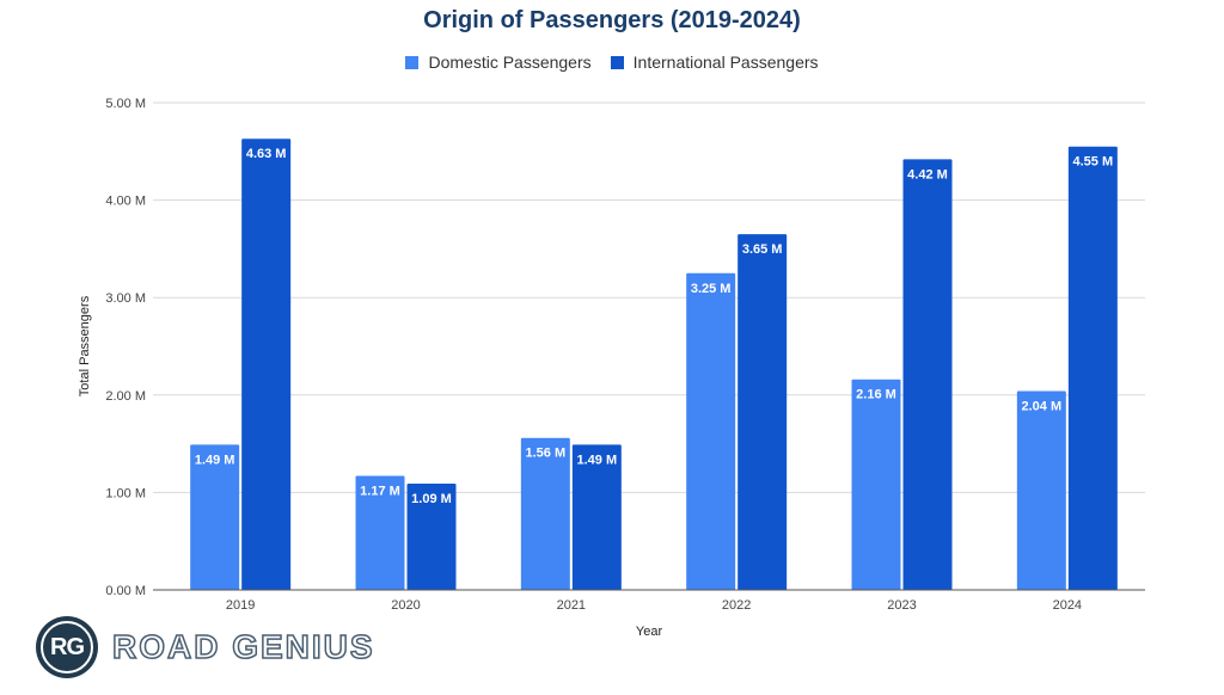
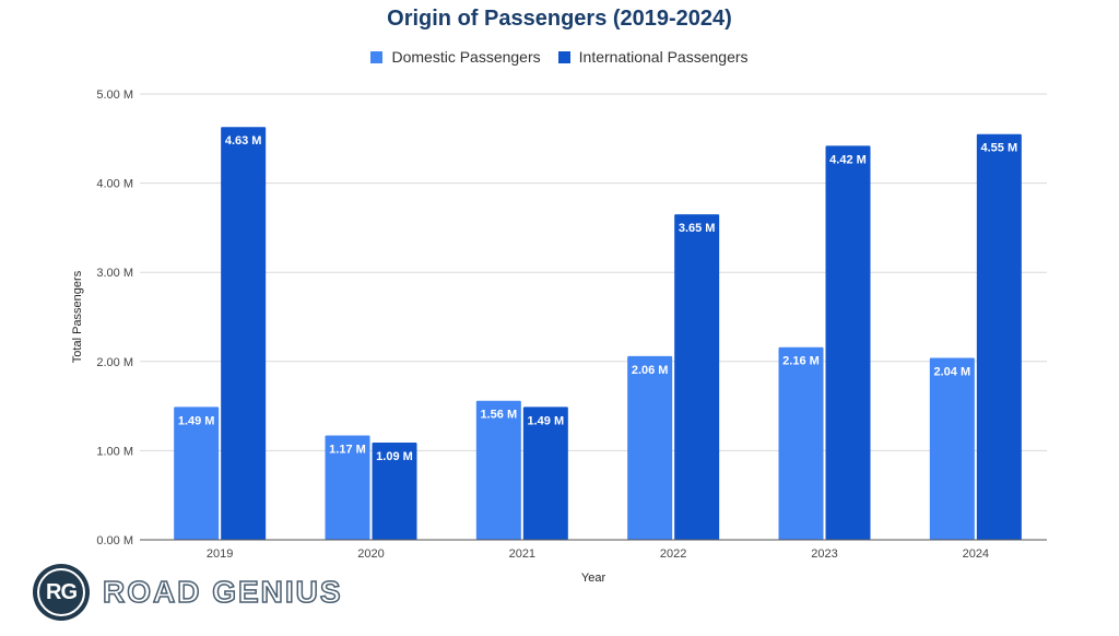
Domestic Passengers/2022: 3.25 -> 2.06
